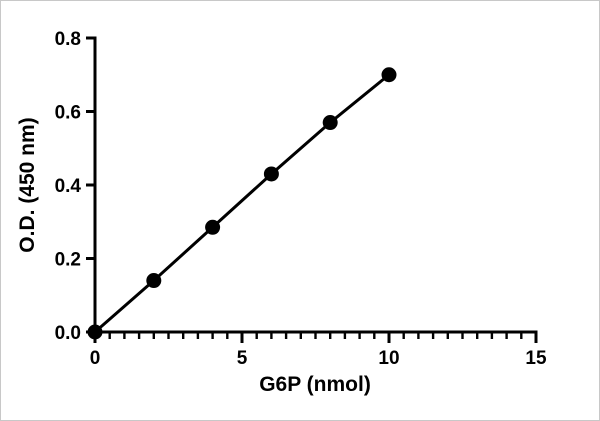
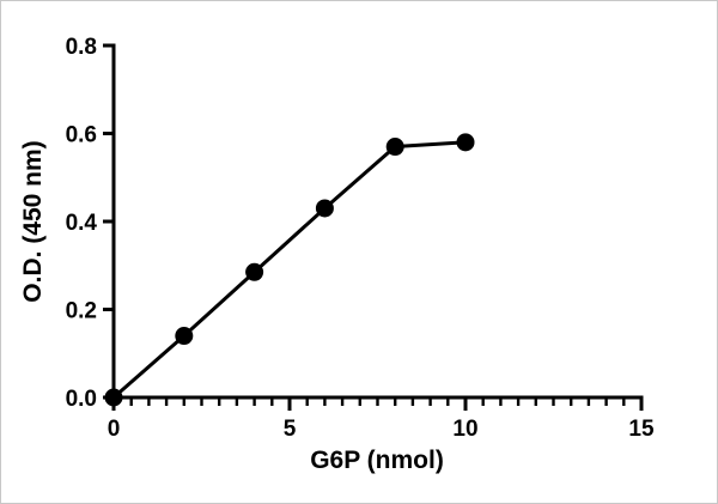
10: 0.70 -> 0.58
